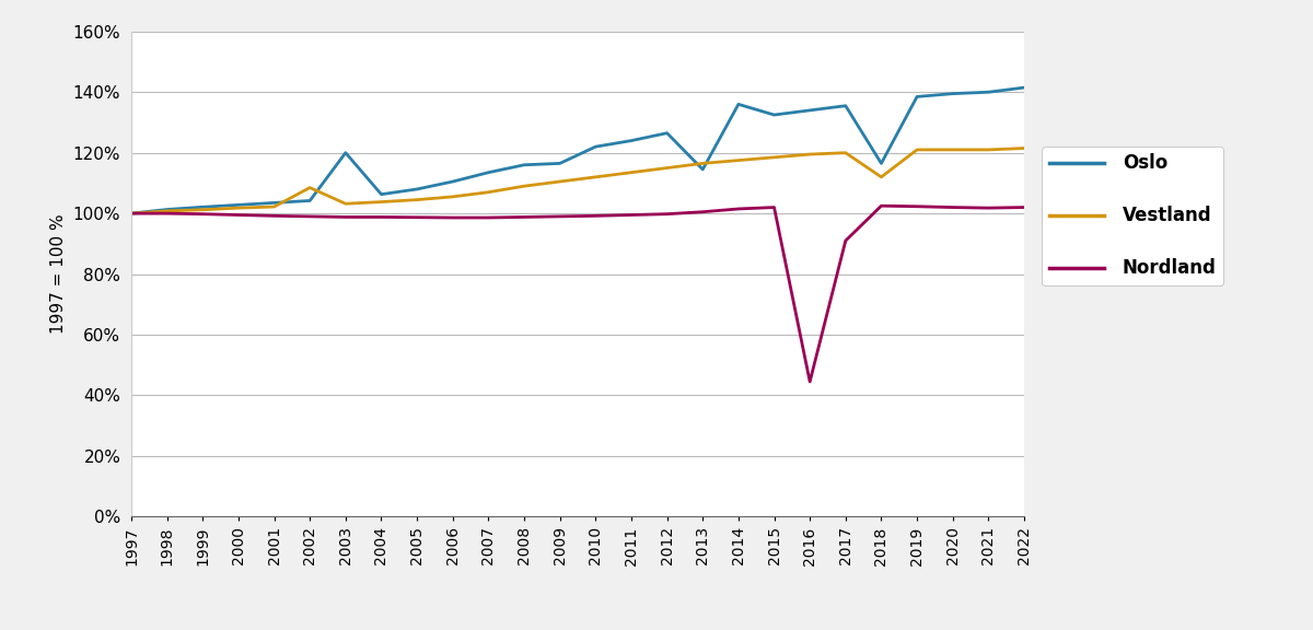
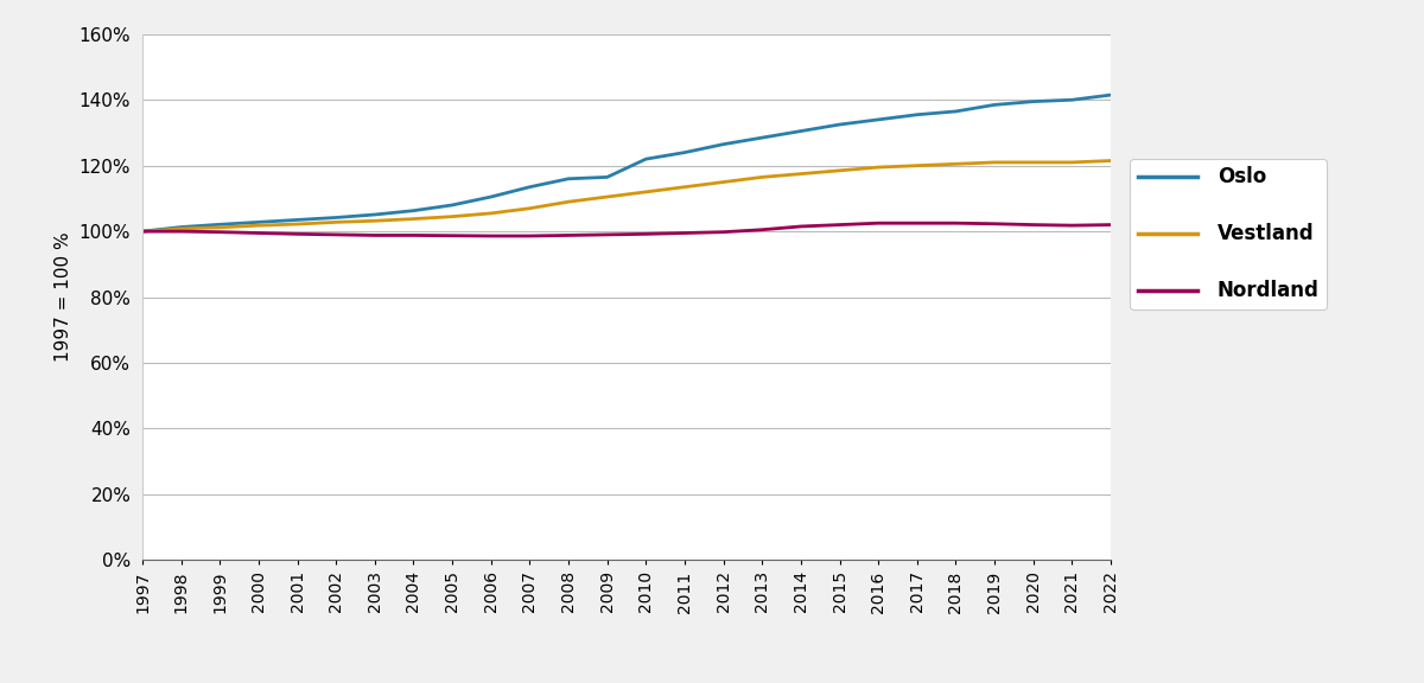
Vestland/2002: 108.5% -> 102.8%
Oslo/2003: 120.0% -> 105.1%
Oslo/2013: 114.5% -> 128.5%
Oslo/2014: 136.0% -> 130.5%
Nordland/2016: 44.5% -> 102.5%
Nordland/2017: 91.0% -> 102.5%
Oslo/2018: 116.5% -> 136.5%
Vestland/2018: 112.0% -> 120.5%
